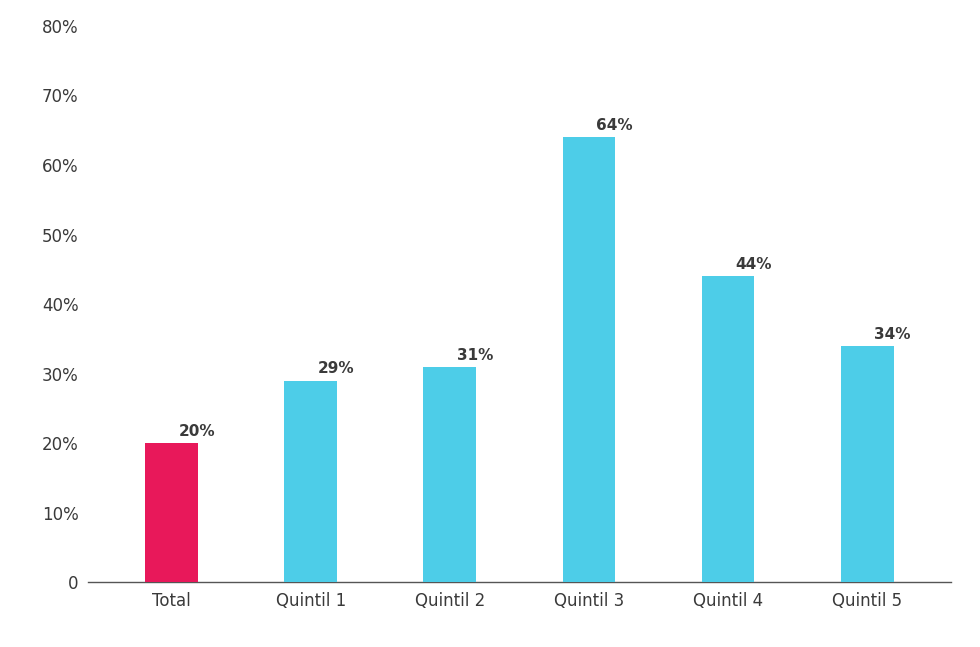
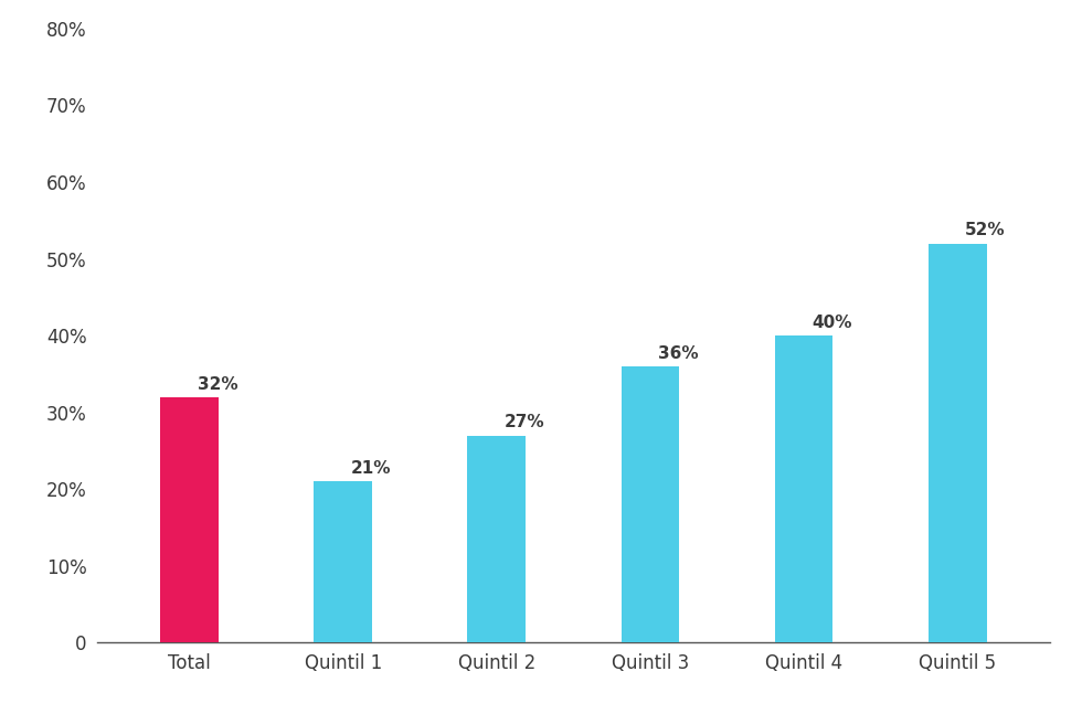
Total: 20% -> 32%
Quintil 1: 29% -> 21%
Quintil 2: 31% -> 27%
Quintil 3: 64% -> 36%
Quintil 4: 44% -> 40%
Quintil 5: 34% -> 52%
